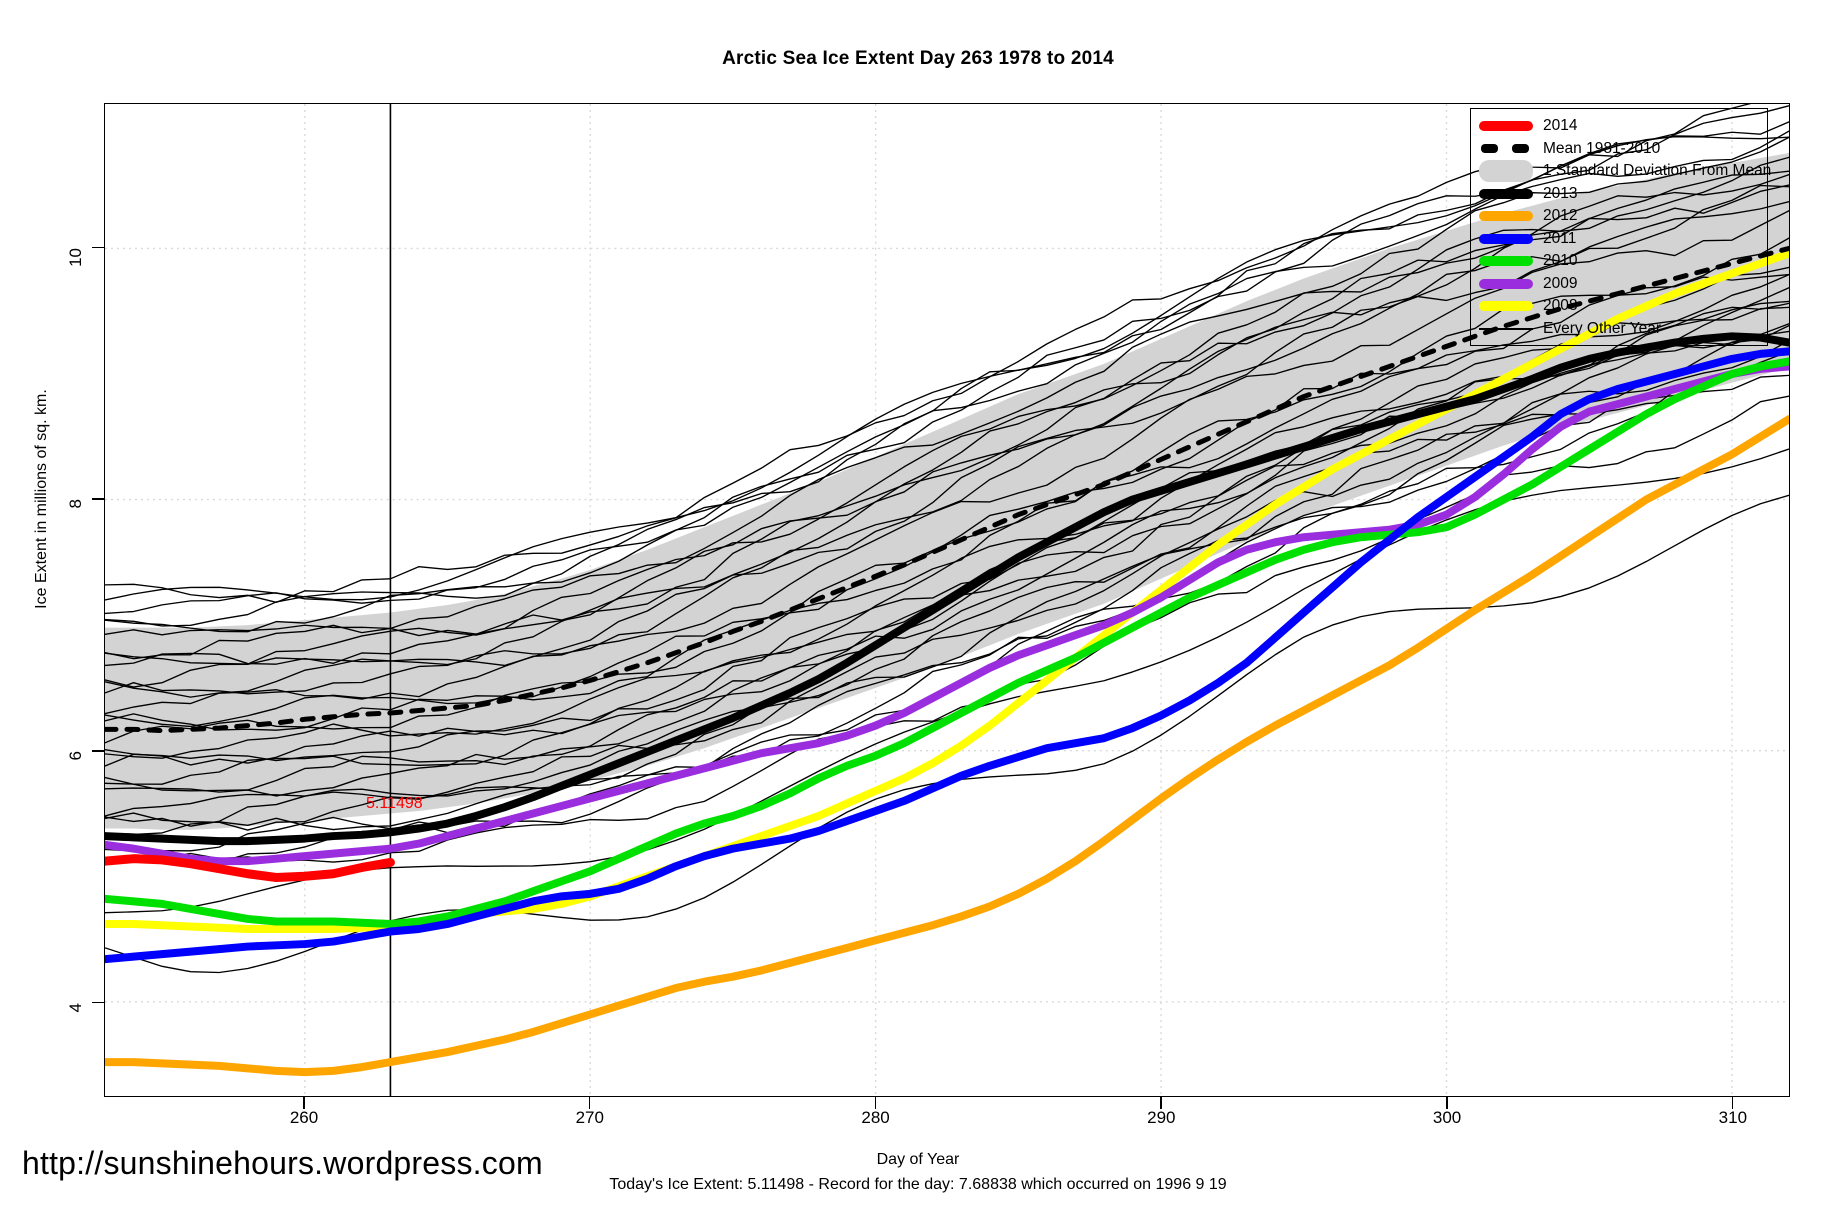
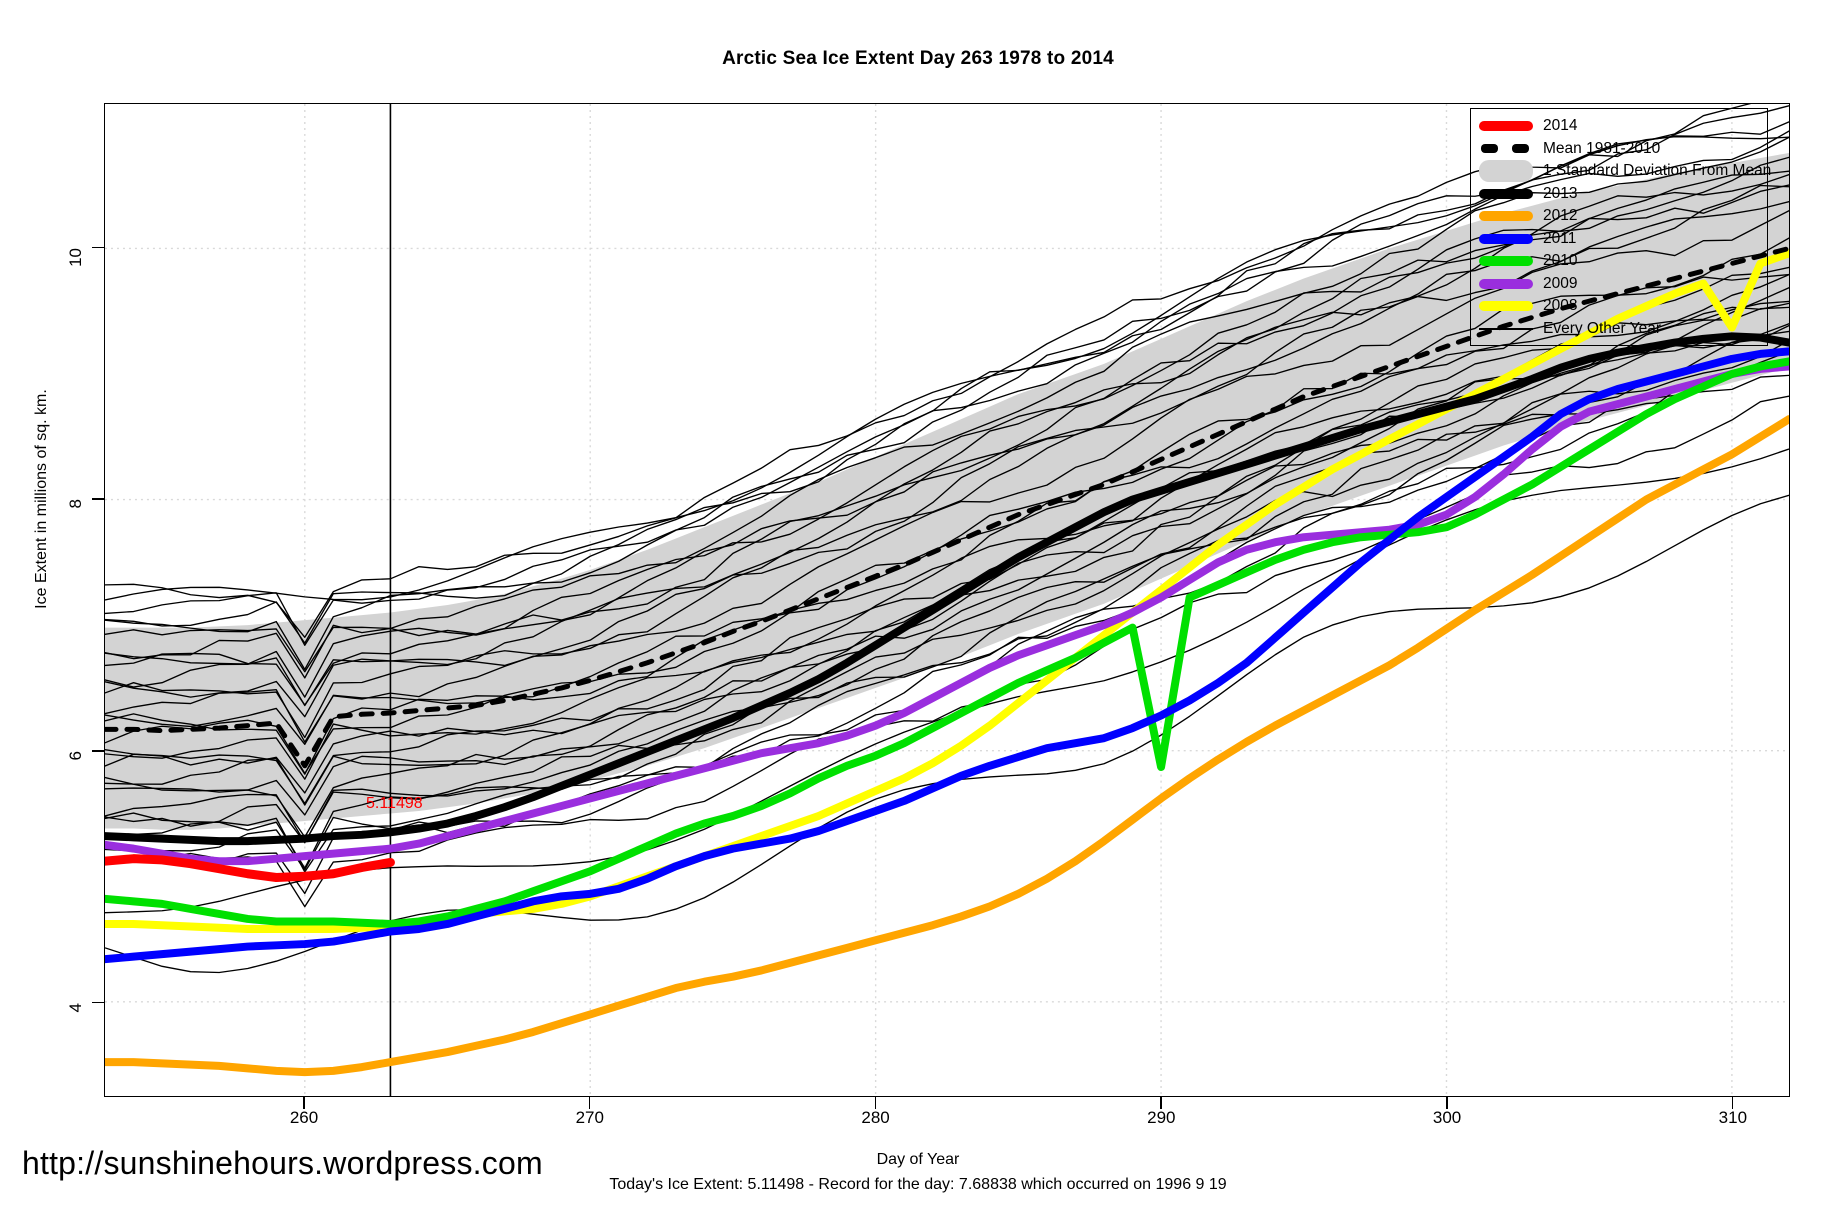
Mean 1981-2010/260: 6.25 -> 5.88
2010/290: 7.10 -> 5.87
2008/310: 9.80 -> 9.37
